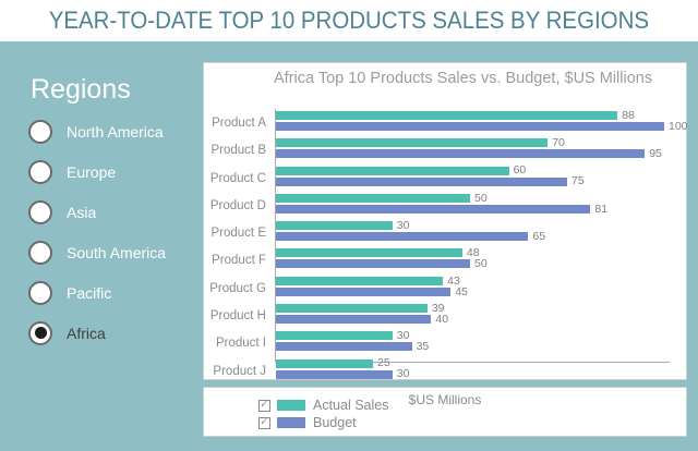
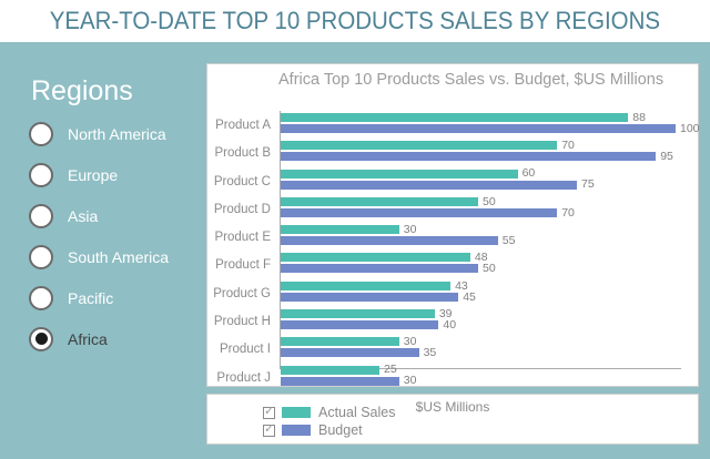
Budget/Product D: 81 -> 70
Budget/Product E: 65 -> 55
